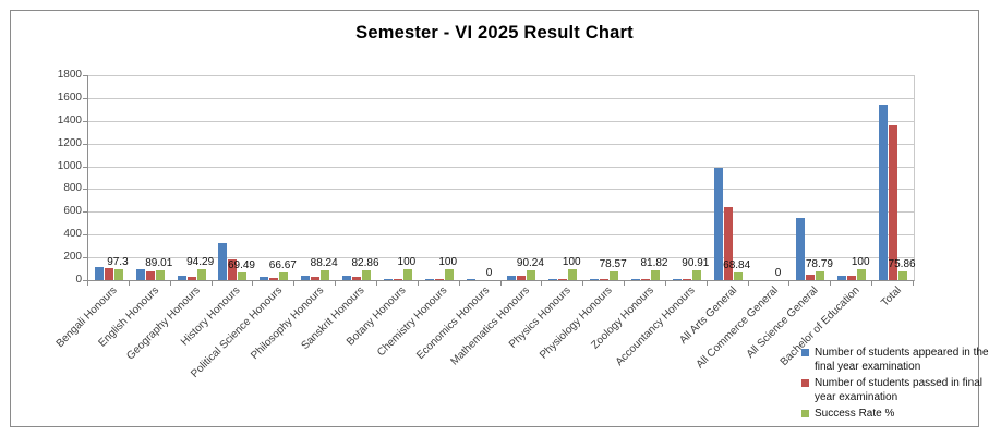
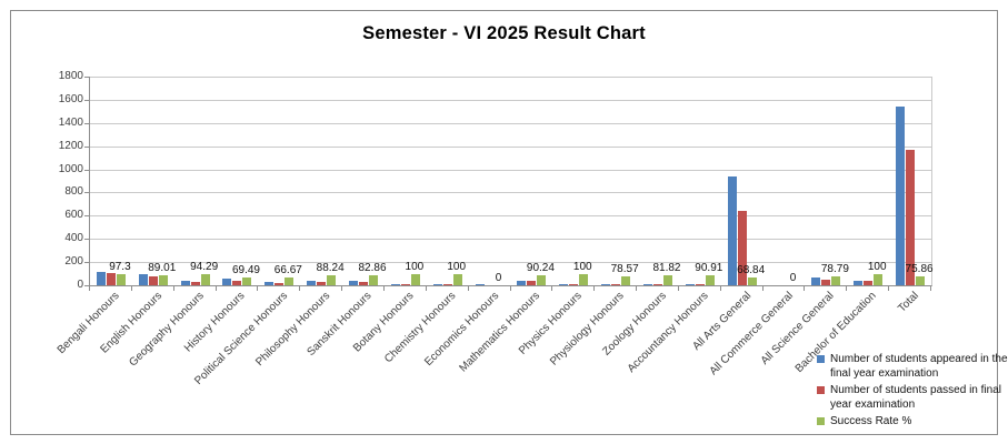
Number of students appeared in the final year examination/History Honours: 330 -> 60
Number of students passed in final year examination/History Honours: 180 -> 40
Number of students appeared in the final year examination/All Arts General: 990 -> 940
Number of students appeared in the final year examination/All Science General: 550 -> 70
Number of students passed in final year examination/Total: 1360 -> 1170
